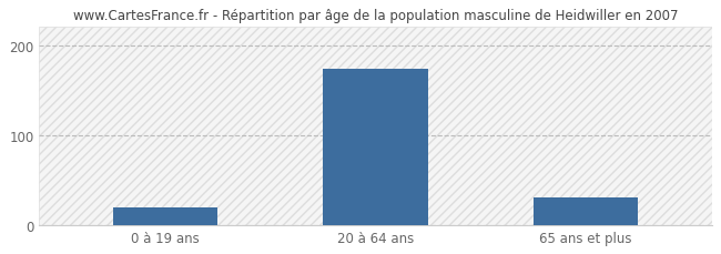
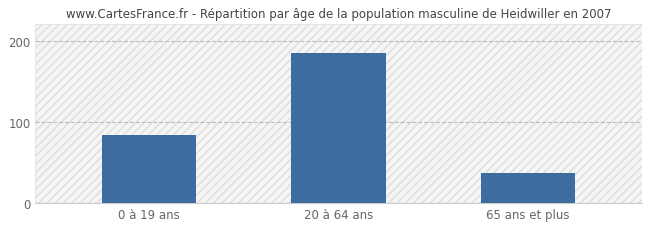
0 à 19 ans: 20 -> 83
20 à 64 ans: 174 -> 185
65 ans et plus: 30 -> 37
